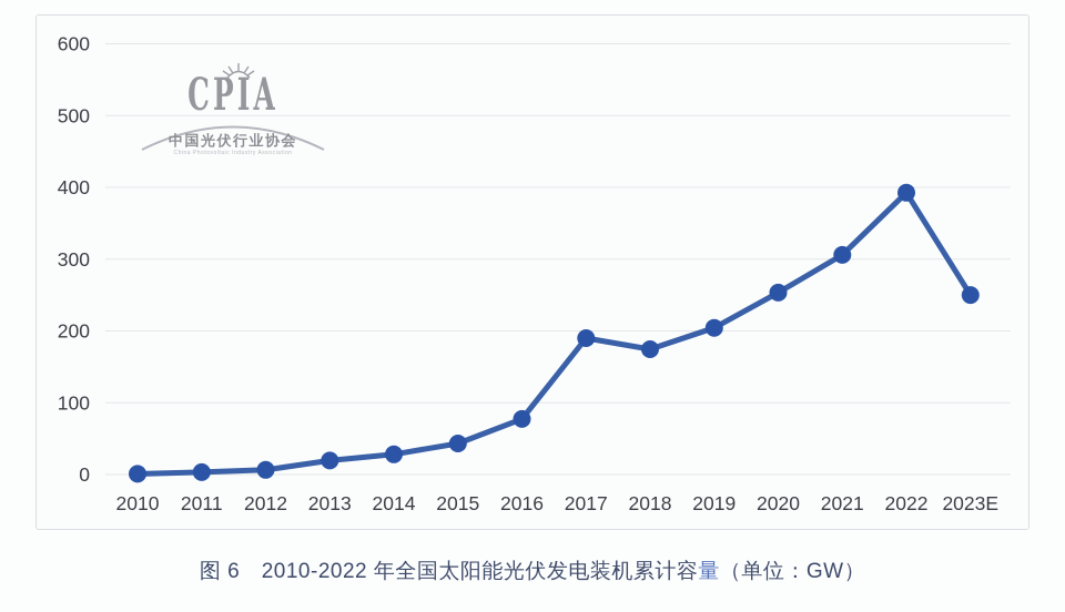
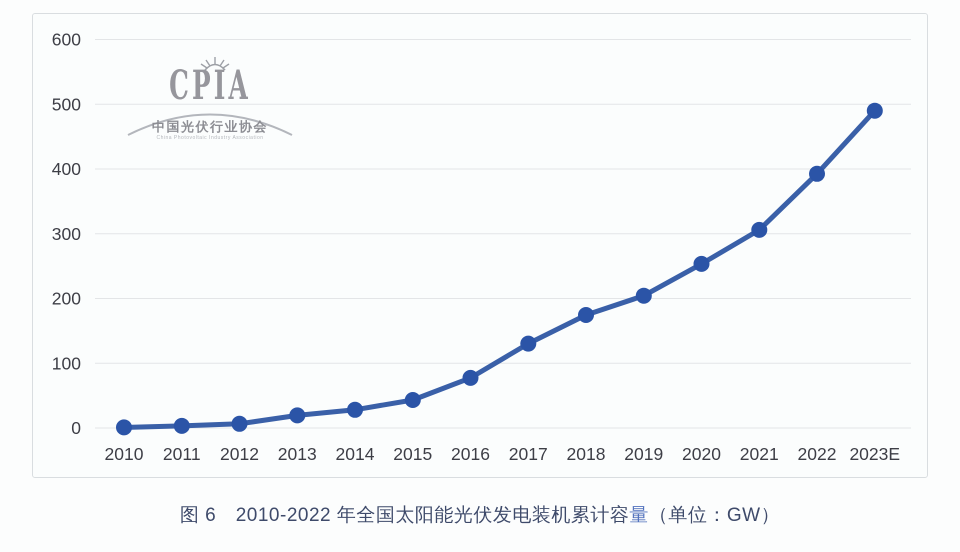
2017: 190 -> 130
2023E: 250 -> 490
